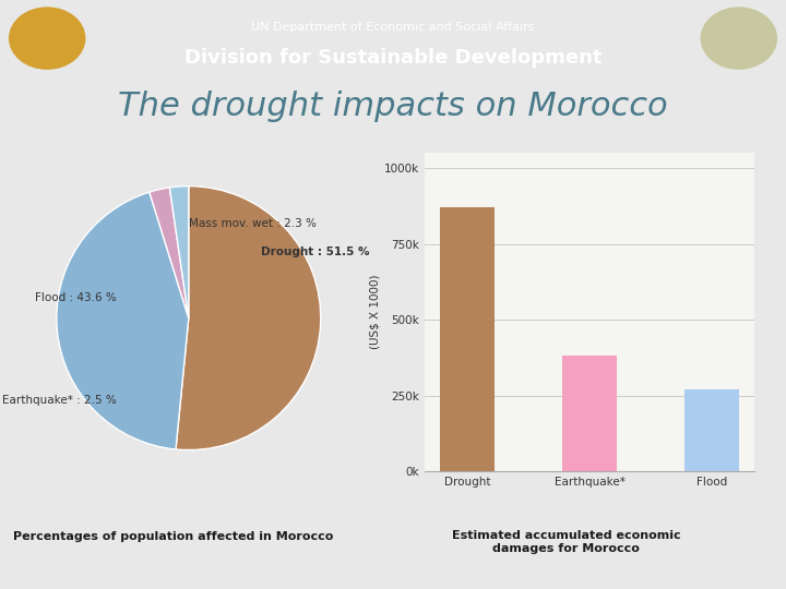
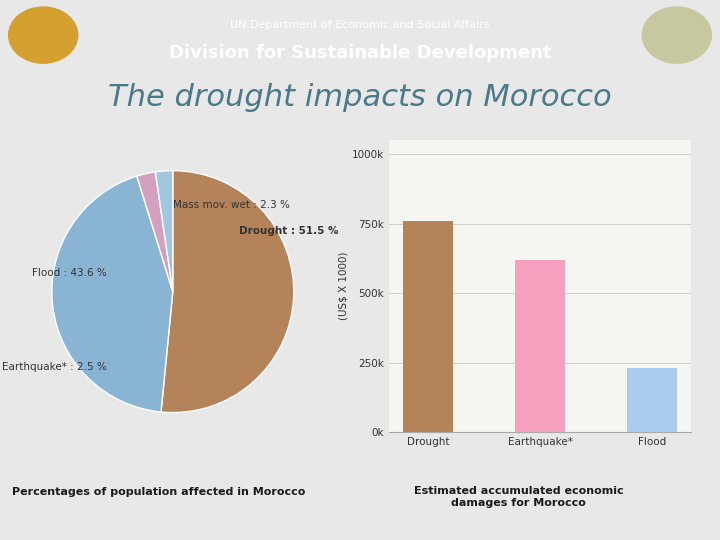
Drought: 870k -> 760k
Earthquake*: 380k -> 620k
Flood: 270k -> 230k
